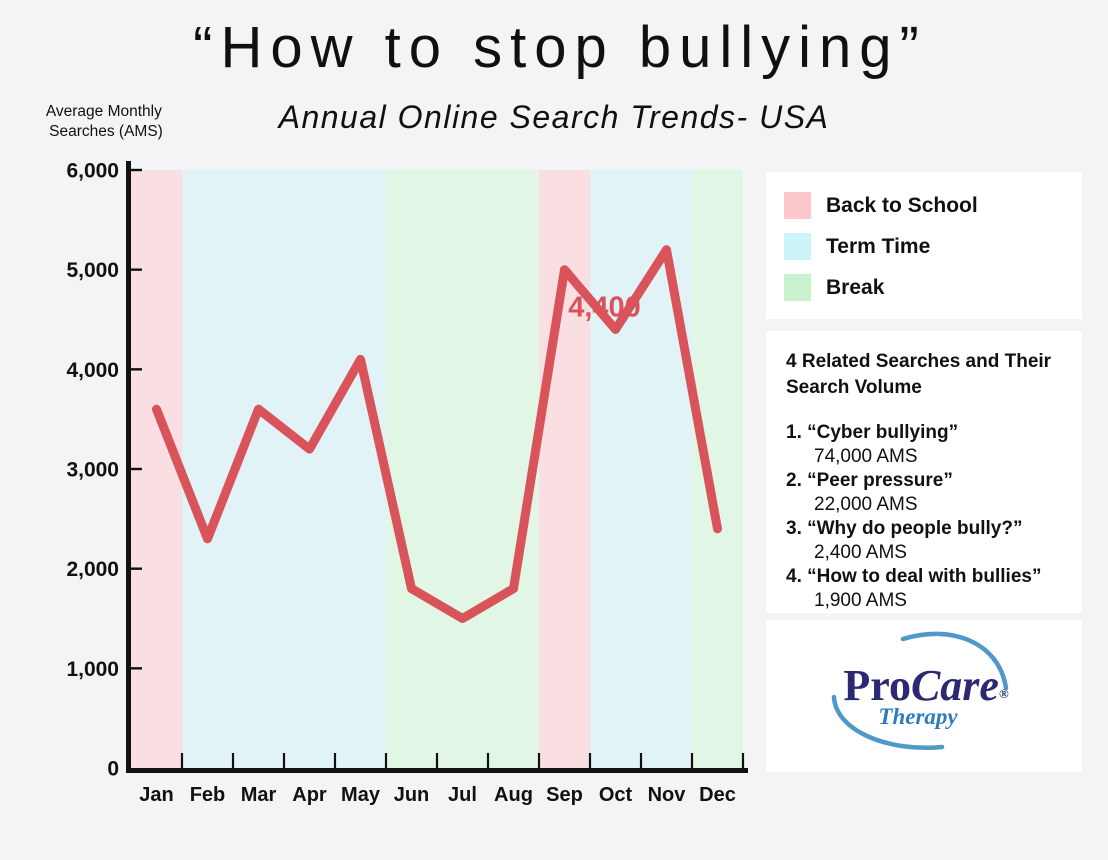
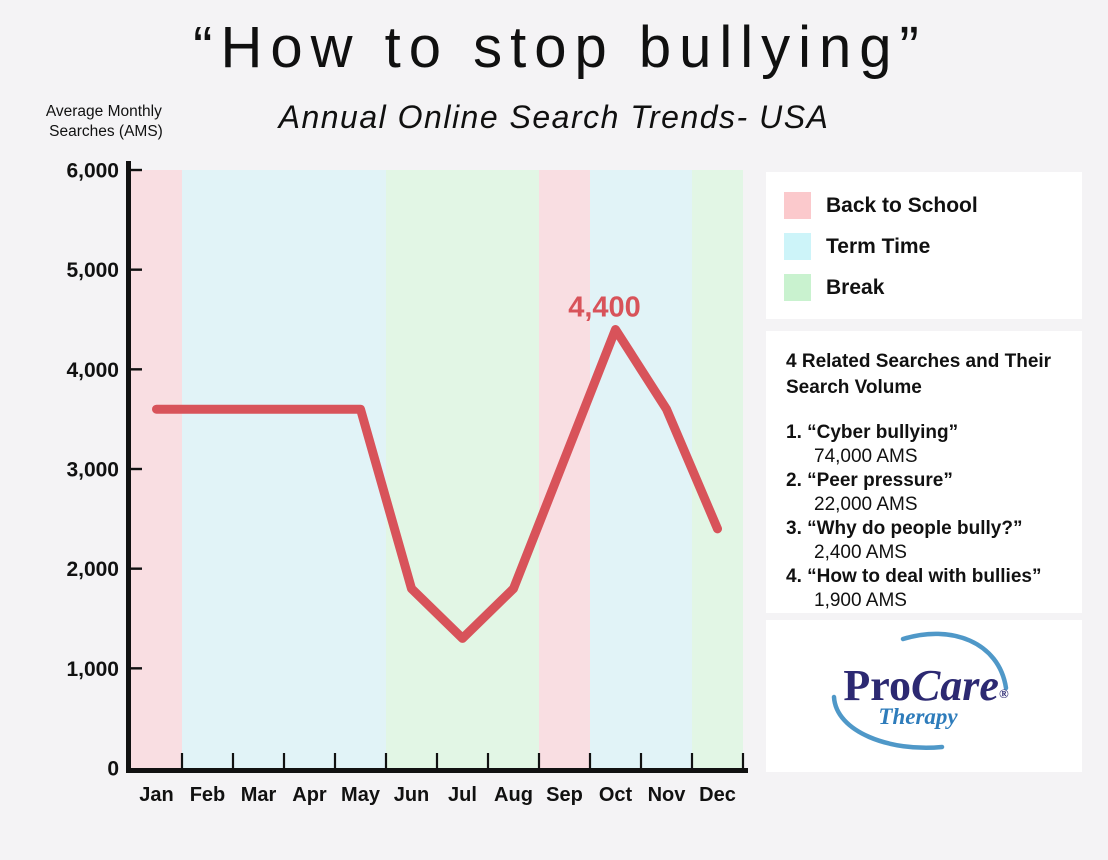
Feb: 2300 -> 3600
Apr: 3200 -> 3600
May: 4100 -> 3600
Jul: 1500 -> 1300
Sep: 5000 -> 3100
Nov: 5200 -> 3600
